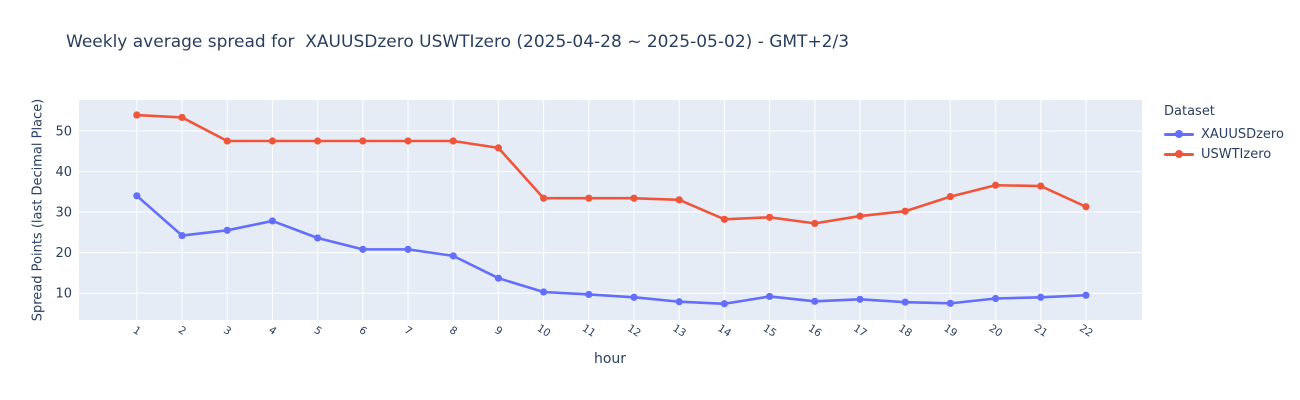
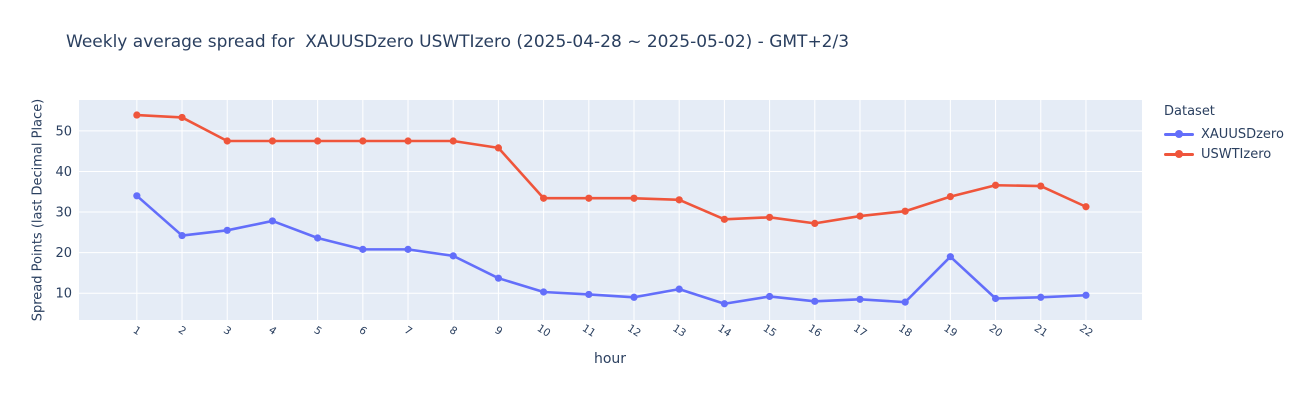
XAUUSDzero/13: 8 -> 11
XAUUSDzero/19: 8 -> 19
